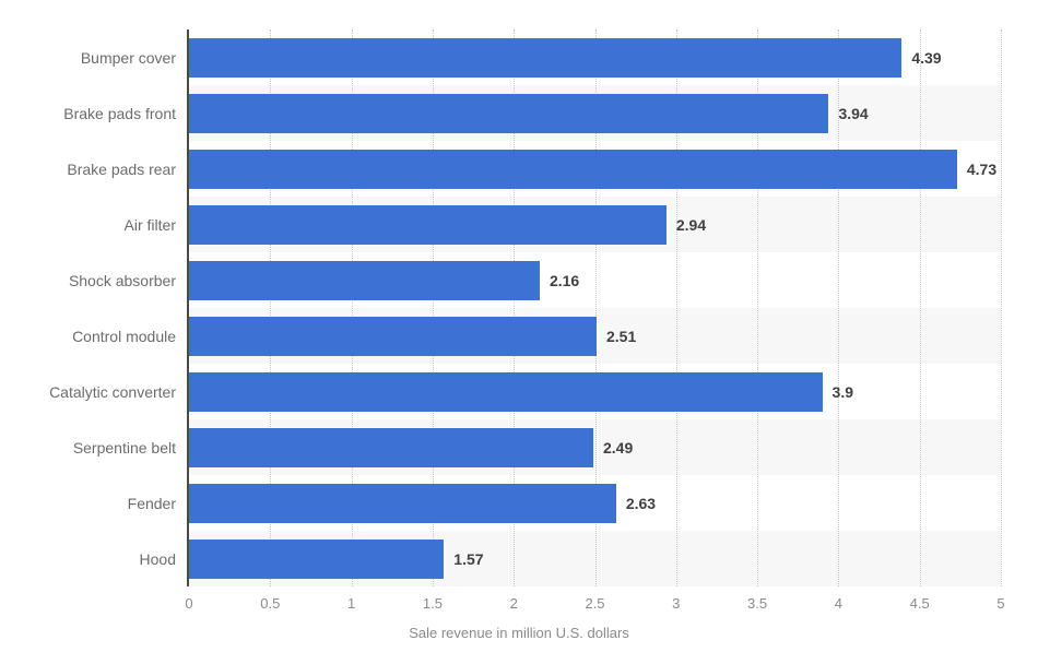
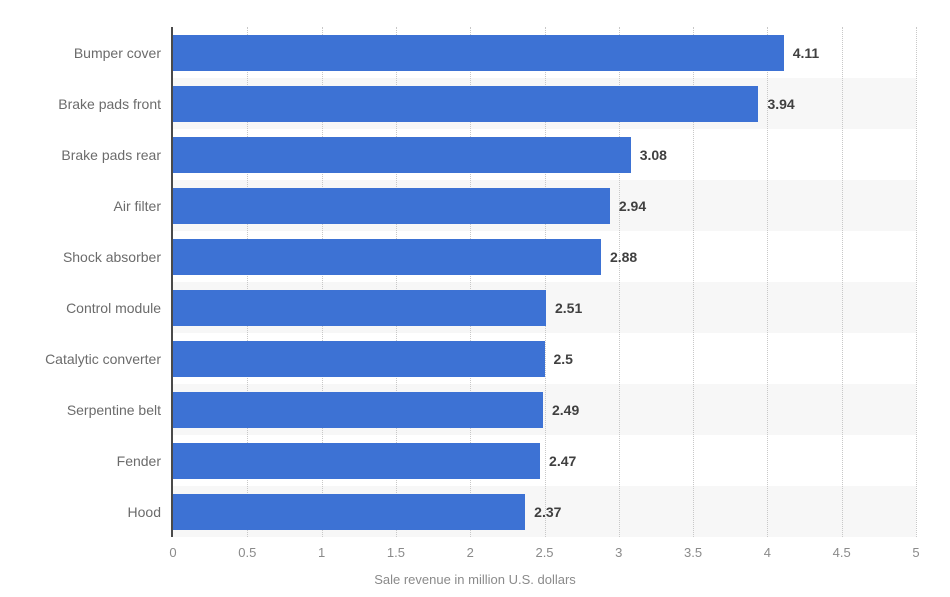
Bumper cover: 4.39 -> 4.11
Brake pads rear: 4.73 -> 3.08
Shock absorber: 2.16 -> 2.88
Catalytic converter: 3.9 -> 2.5
Fender: 2.63 -> 2.47
Hood: 1.57 -> 2.37
